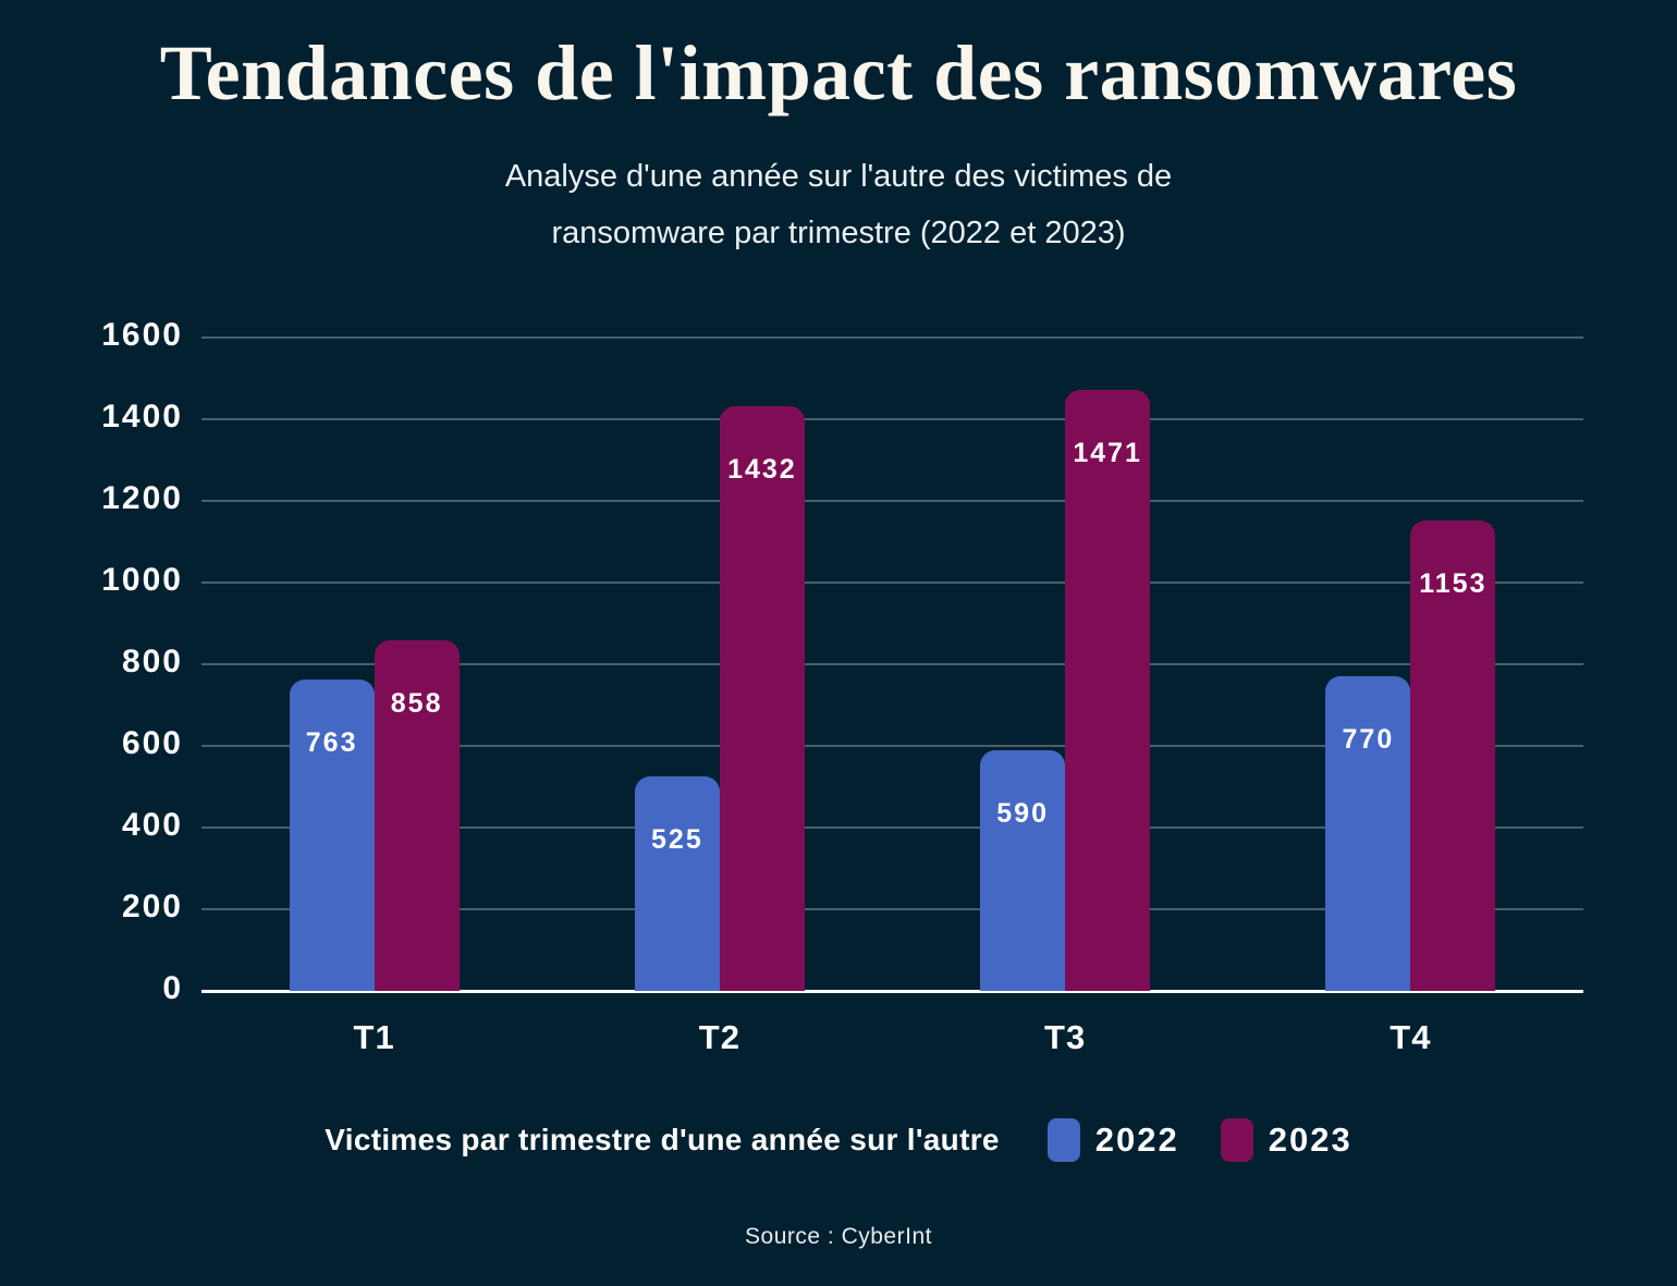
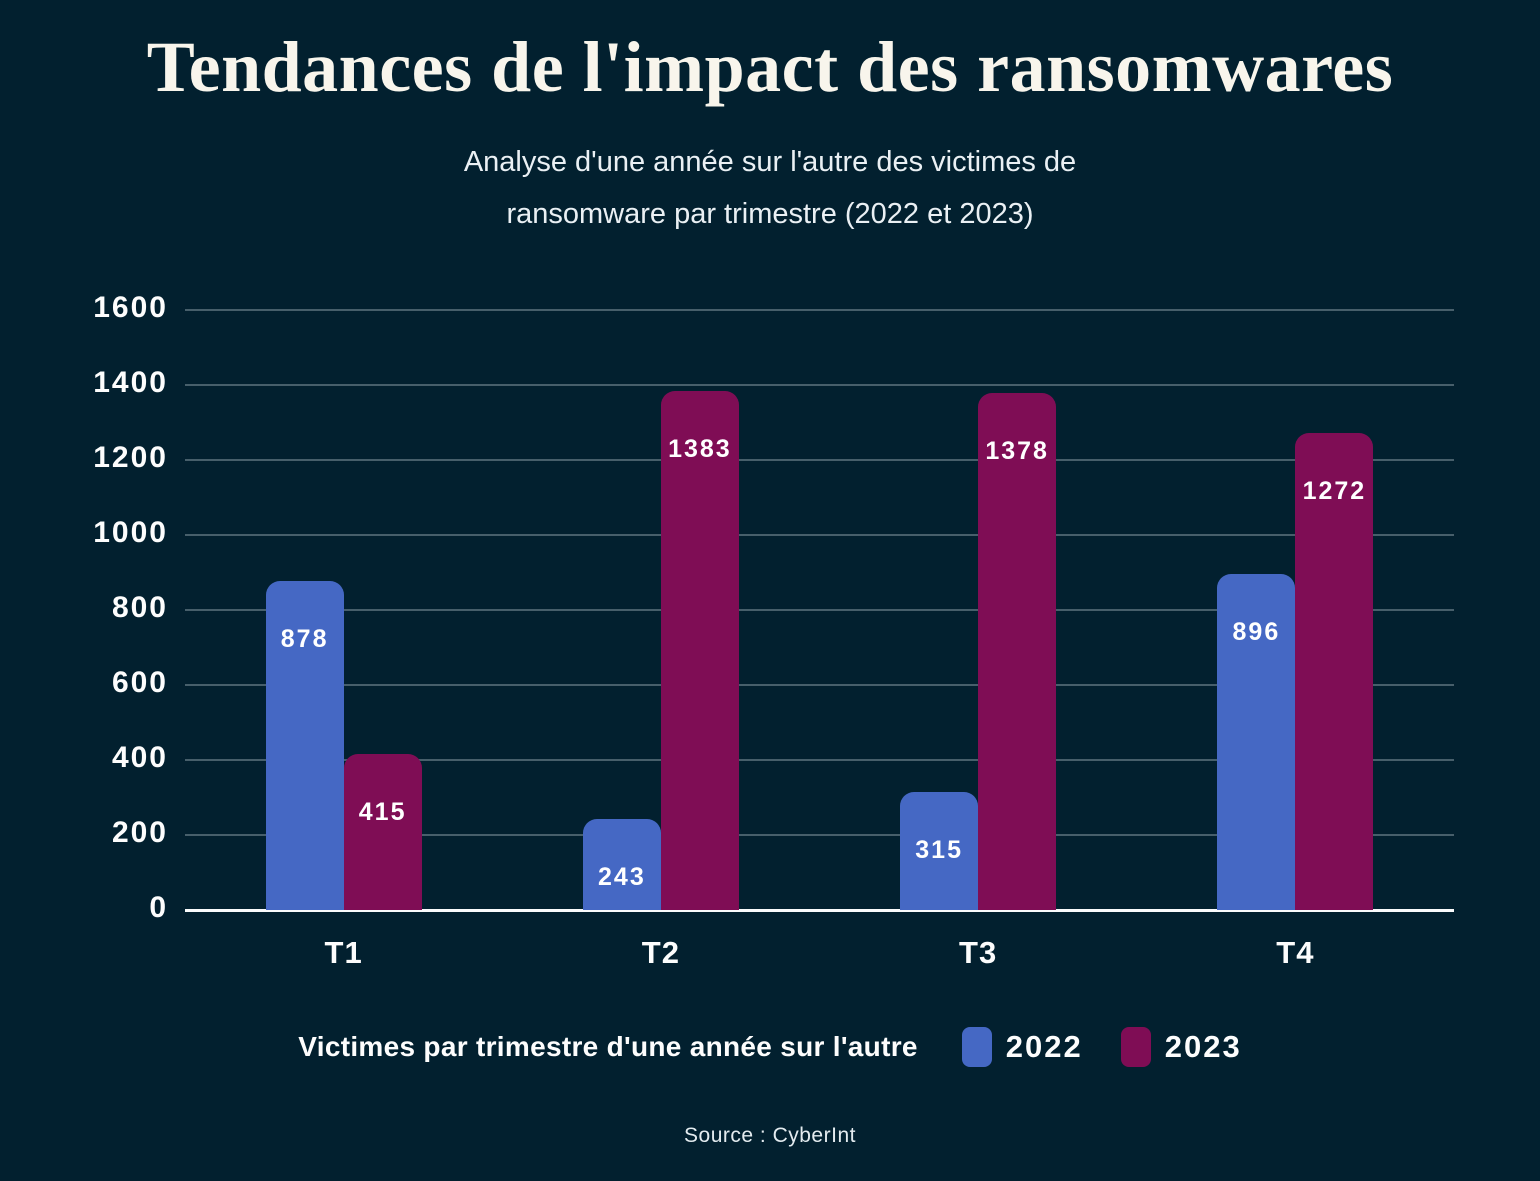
2022/T1: 763 -> 878
2023/T1: 858 -> 415
2022/T2: 525 -> 243
2023/T2: 1432 -> 1383
2022/T3: 590 -> 315
2023/T3: 1471 -> 1378
2022/T4: 770 -> 896
2023/T4: 1153 -> 1272
